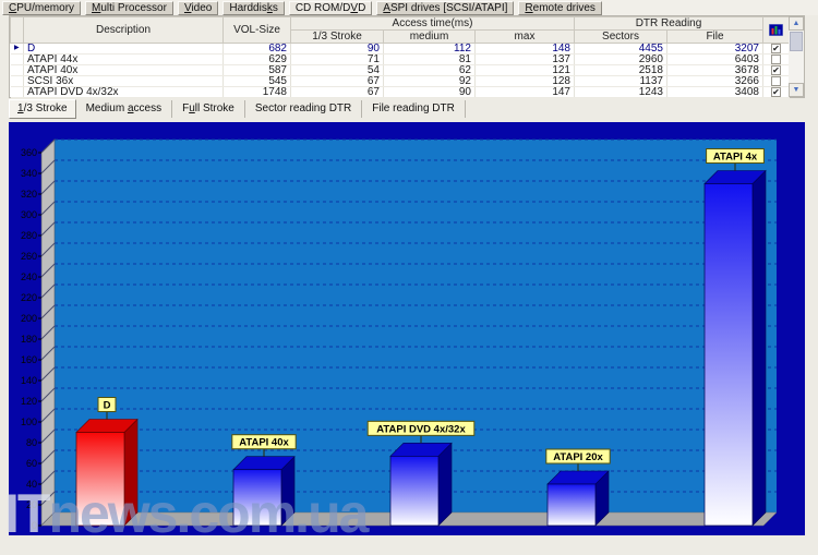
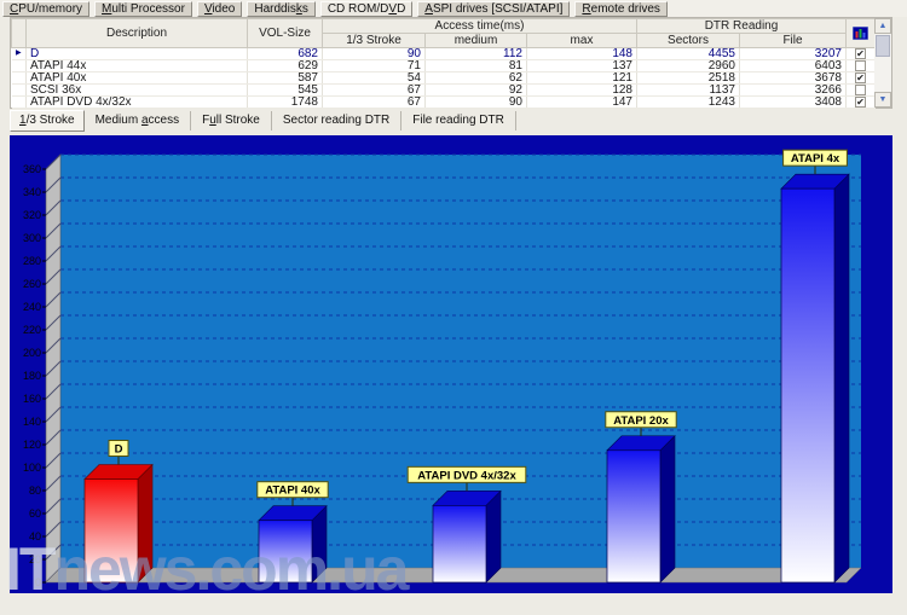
ATAPI 20x: 40 -> 120
ATAPI 4x: 330 -> 340
